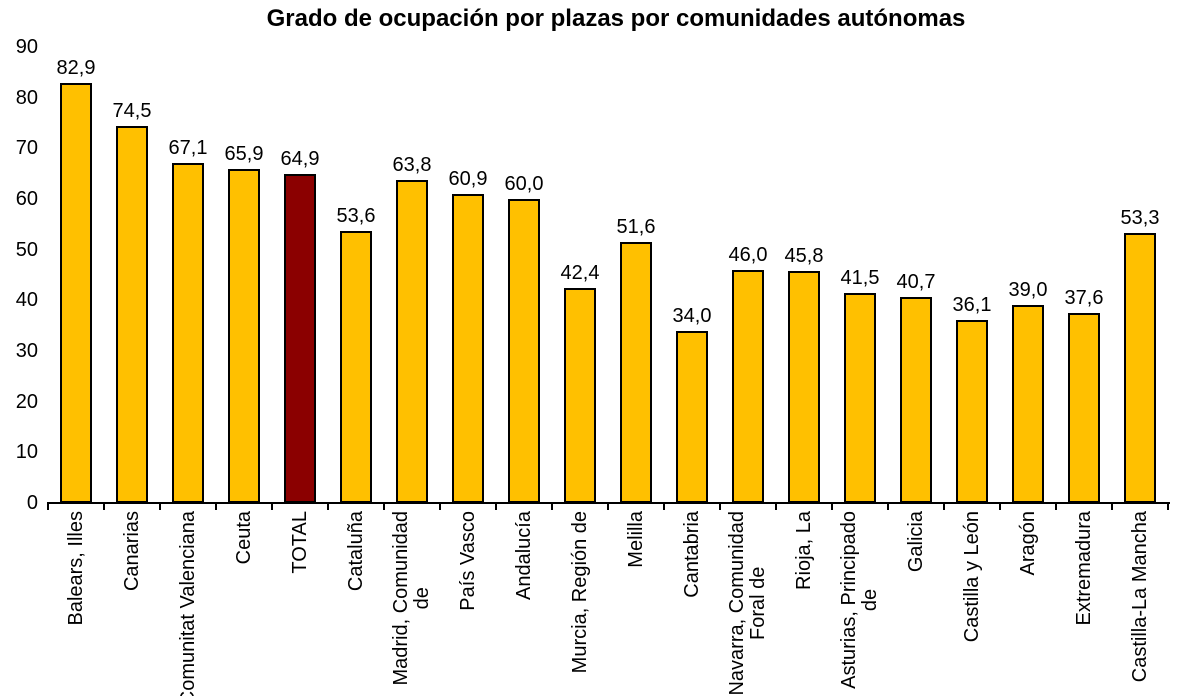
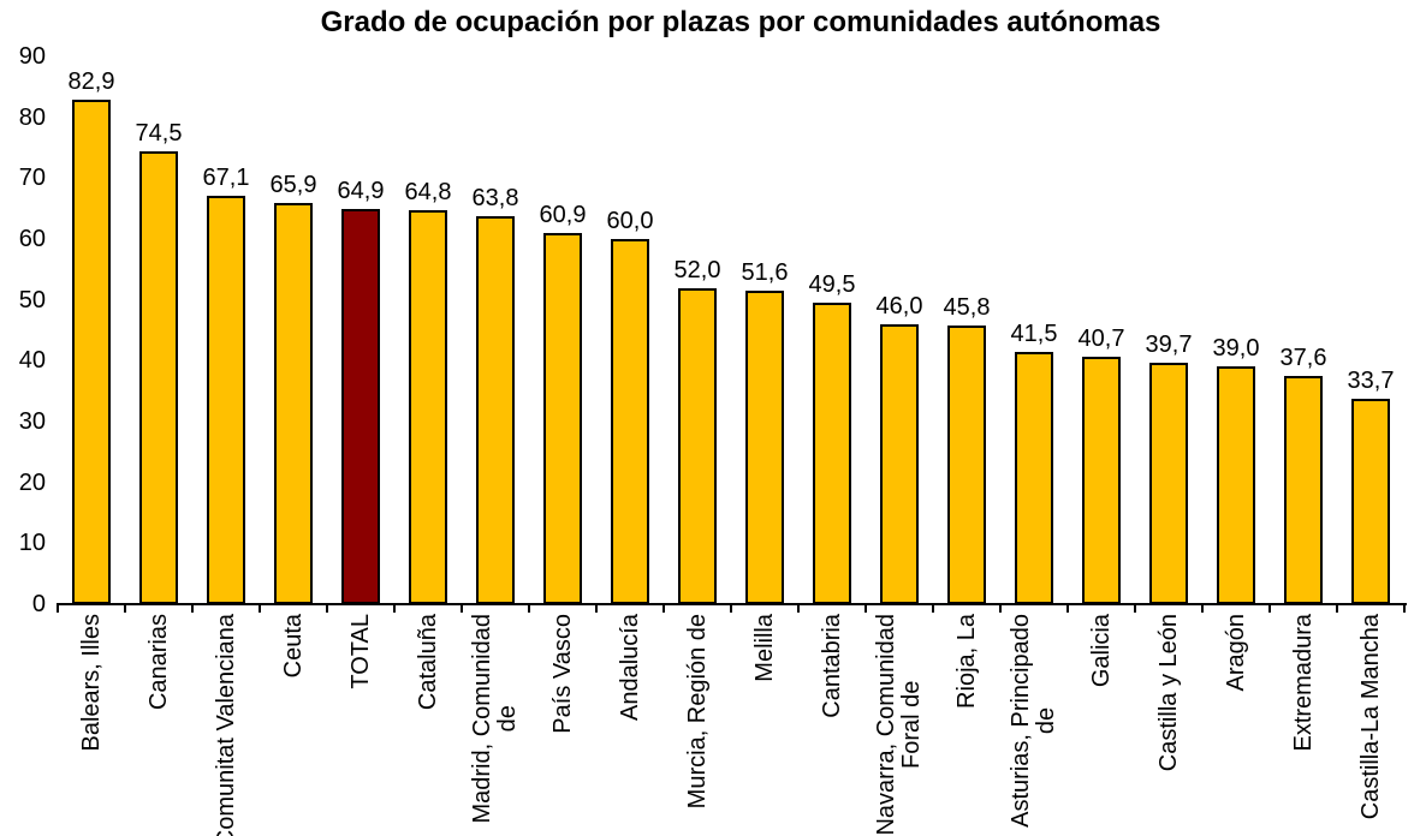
Cataluña: 53,6 -> 64,8
Murcia, Región de: 42,4 -> 52,0
Cantabria: 34,0 -> 49,5
Castilla y León: 36,1 -> 39,7
Castilla-La Mancha: 53,3 -> 33,7
